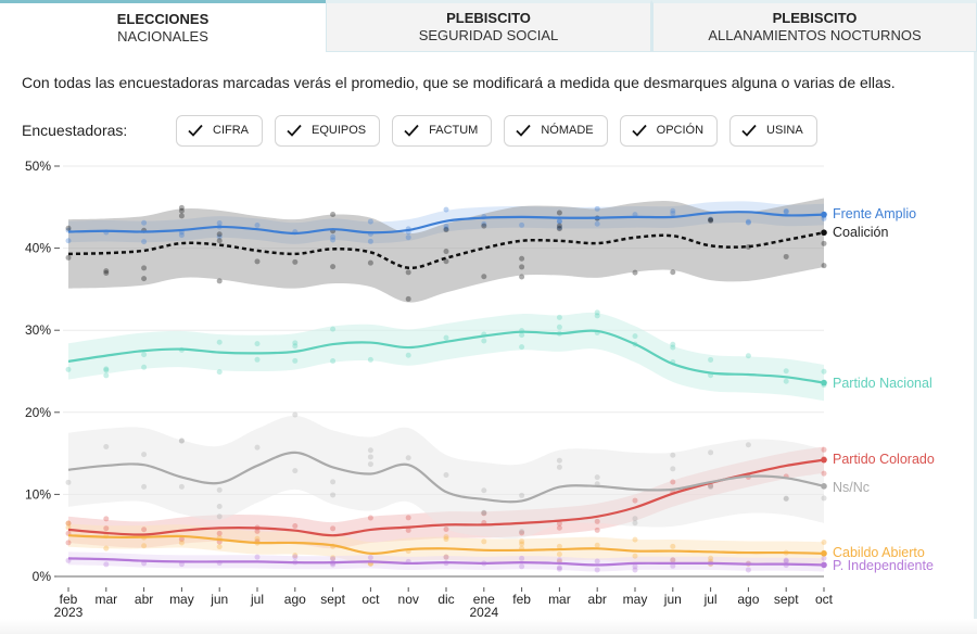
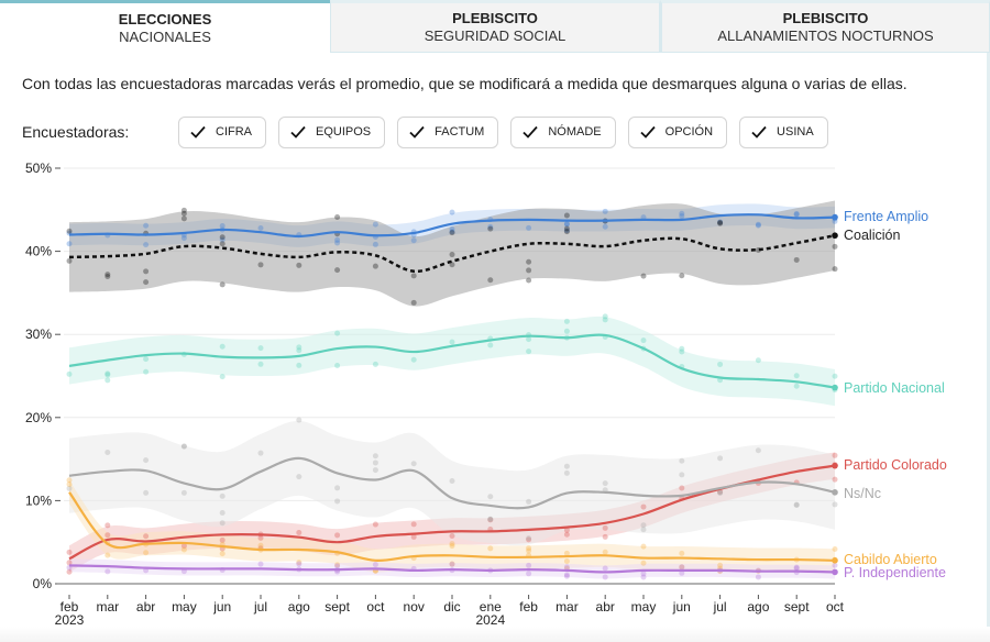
Partido Colorado/feb 2023: 6% -> 3%
Cabildo Abierto/feb 2023: 5% -> 11%
